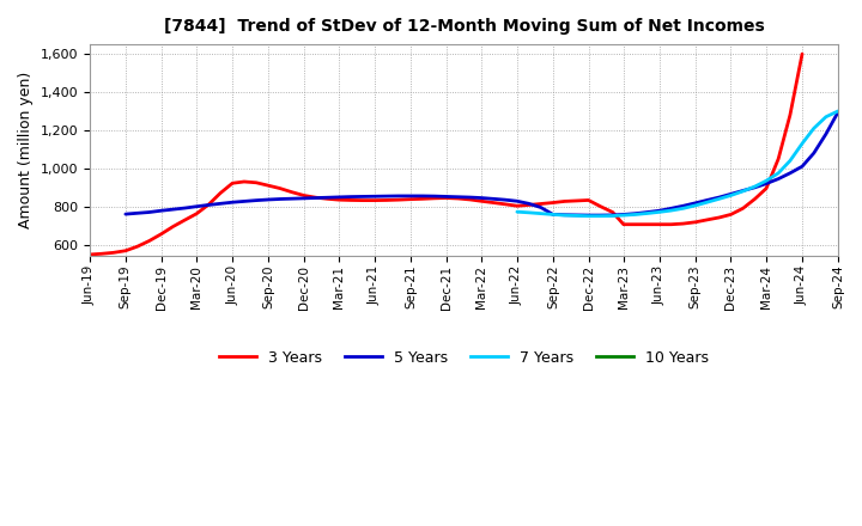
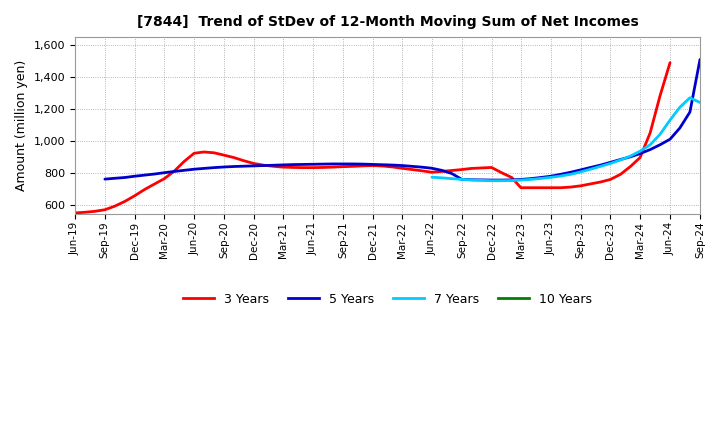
3 Years/Jun-24: 1,600 -> 1,490
5 Years/Sep-24: 1,300 -> 1,510
7 Years/Sep-24: 1,300 -> 1,240
